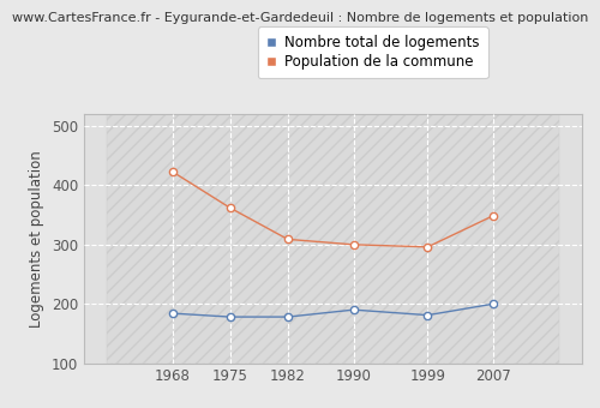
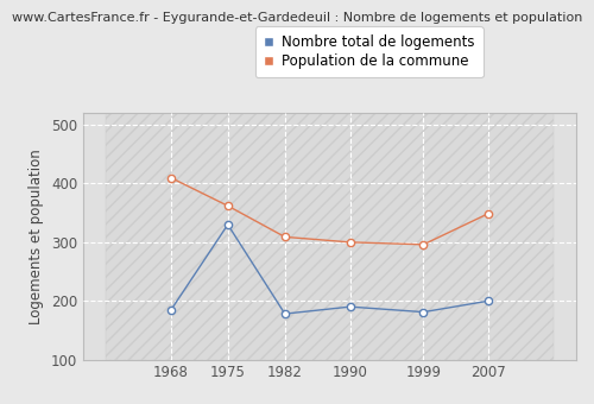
Population de la commune/1968: 423 -> 410
Nombre total de logements/1975: 178 -> 330
